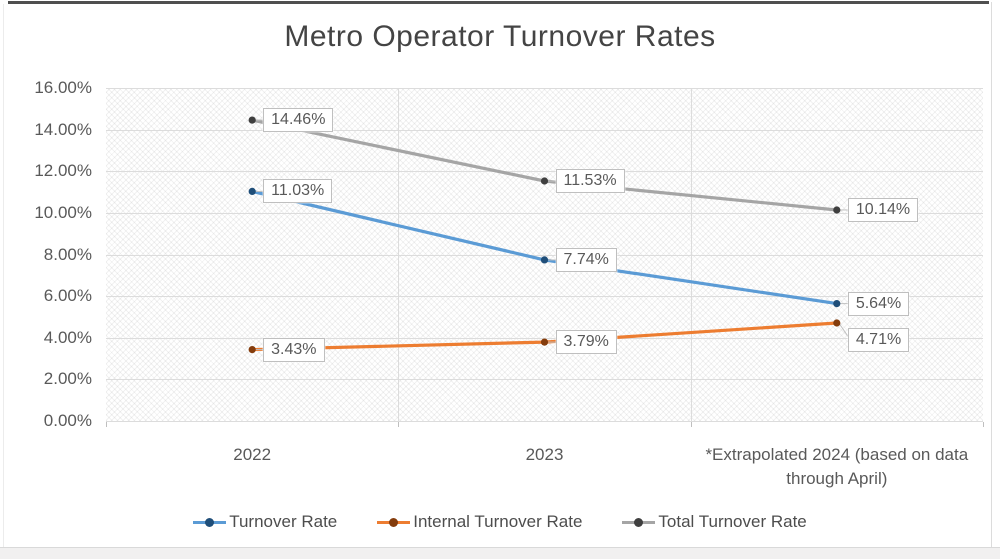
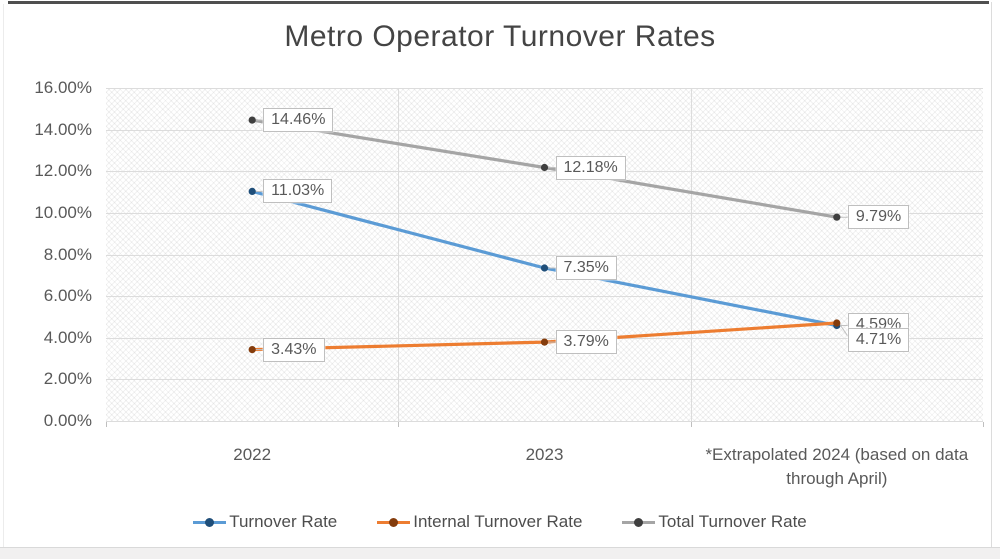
Turnover Rate/2023: 7.74% -> 7.35%
Total Turnover Rate/2023: 11.53% -> 12.18%
Turnover Rate/*Extrapolated 2024 (based on data through April): 5.64% -> 4.59%
Total Turnover Rate/*Extrapolated 2024 (based on data through April): 10.14% -> 9.79%
